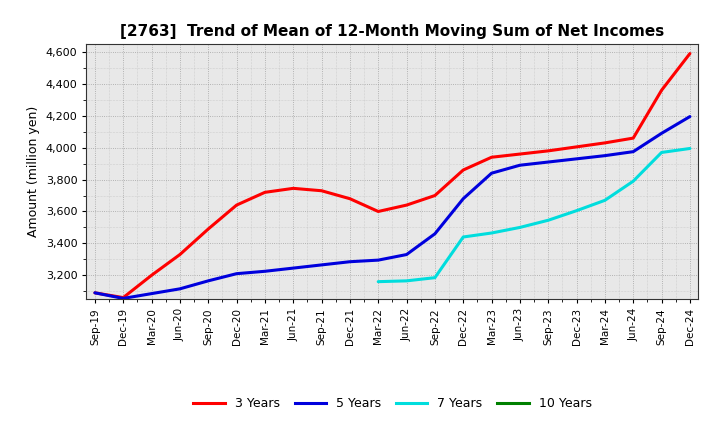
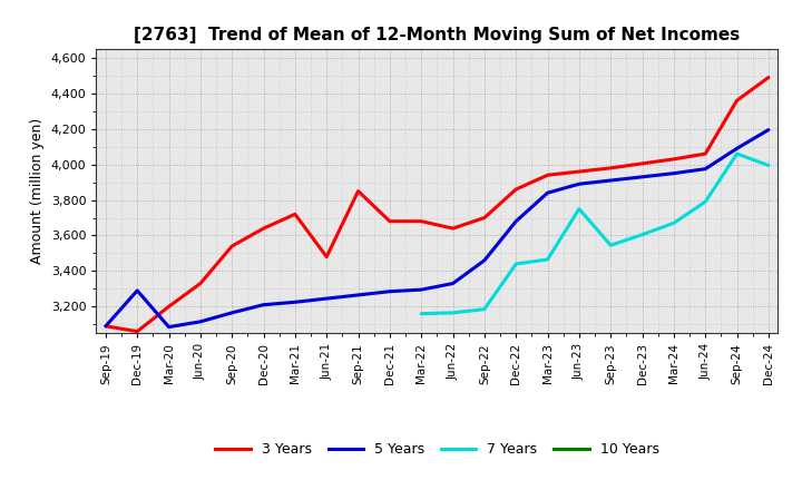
5 Years/Dec-19: 3,060 -> 3,290
3 Years/Sep-20: 3,490 -> 3,540
3 Years/Jun-21: 3,740 -> 3,480
3 Years/Sep-21: 3,730 -> 3,850
3 Years/Mar-22: 3,600 -> 3,680
7 Years/Jun-23: 3,500 -> 3,750
7 Years/Sep-24: 3,970 -> 4,060
3 Years/Dec-24: 4,590 -> 4,490
